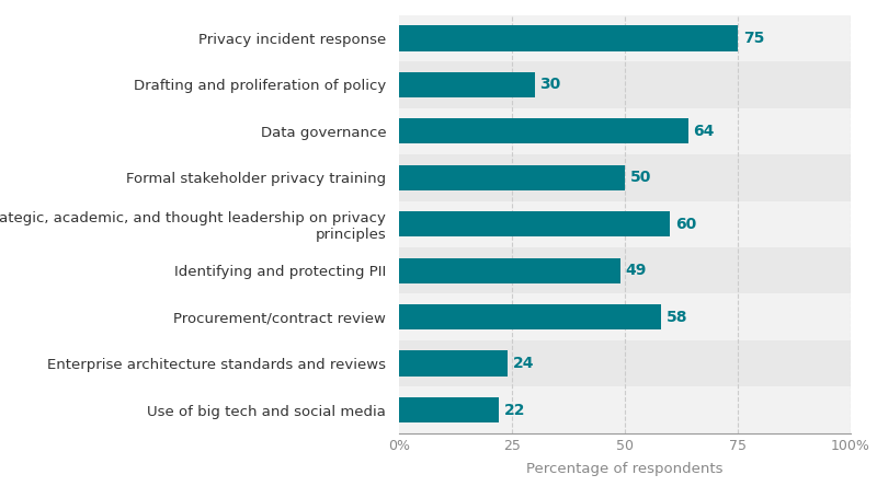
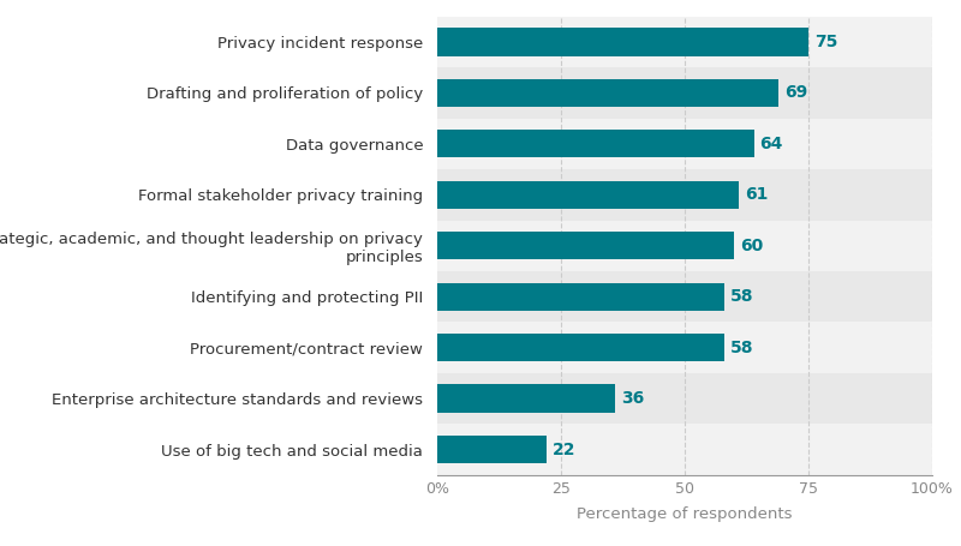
Drafting and proliferation of policy: 30 -> 69
Formal stakeholder privacy training: 50 -> 61
Identifying and protecting PII: 49 -> 58
Enterprise architecture standards and reviews: 24 -> 36
